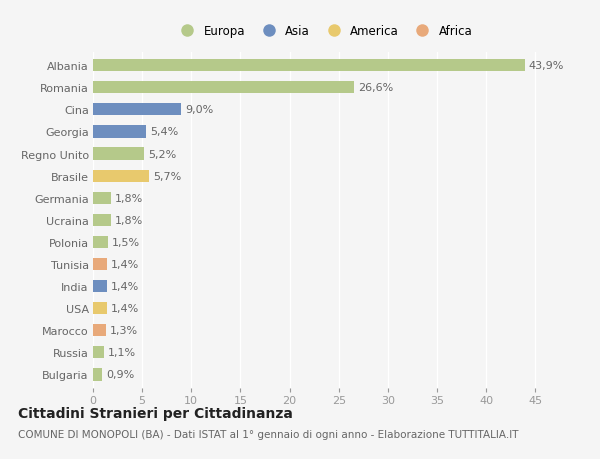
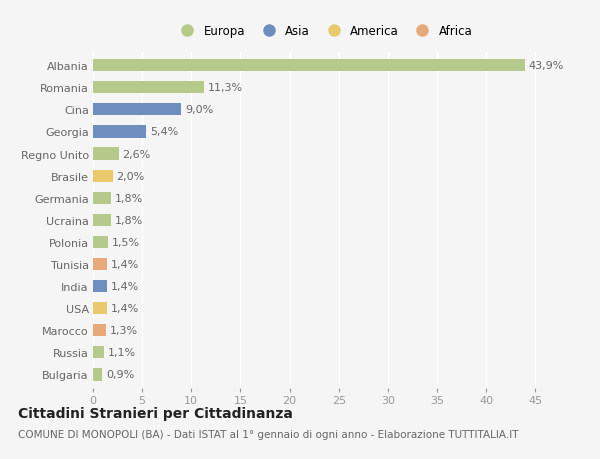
Romania: 26,6% -> 11,3%
Regno Unito: 5,2% -> 2,6%
Brasile: 5,7% -> 2,0%
